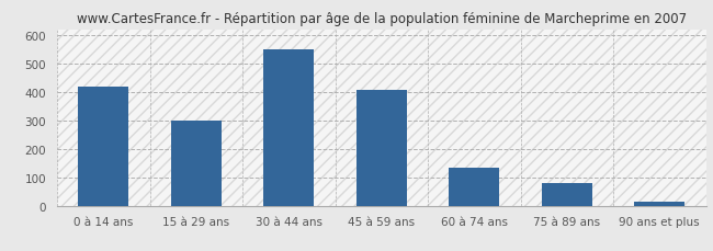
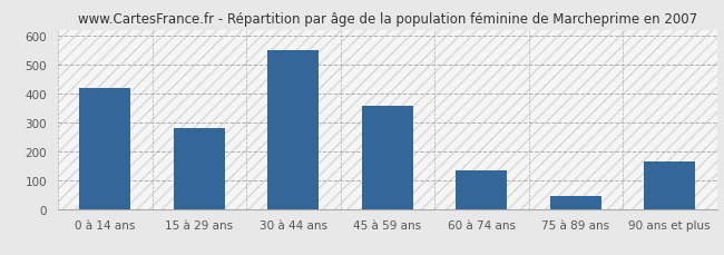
15 à 29 ans: 300 -> 280
45 à 59 ans: 405 -> 355
75 à 89 ans: 80 -> 45
90 ans et plus: 15 -> 165
